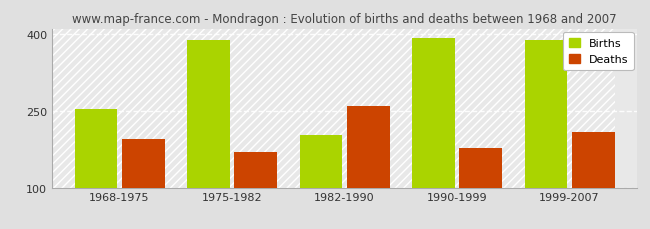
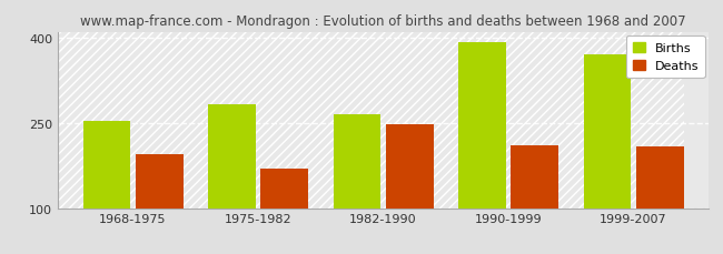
Births/1975-1982: 388 -> 282
Births/1982-1990: 202 -> 265
Deaths/1982-1990: 260 -> 247
Deaths/1990-1999: 178 -> 210
Births/1999-2007: 388 -> 370
